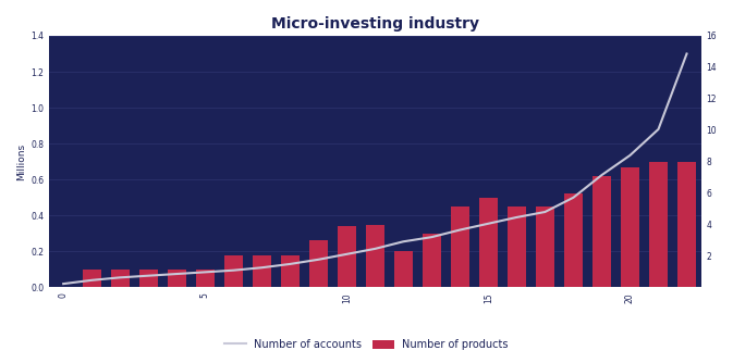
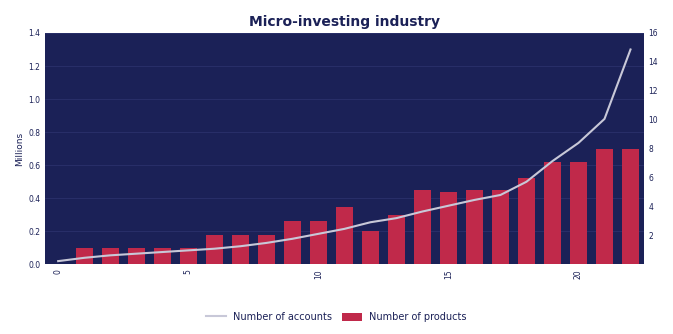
Number of products/10: 0.34 -> 0.26
Number of products/15: 0.50 -> 0.44
Number of products/20: 0.67 -> 0.62
